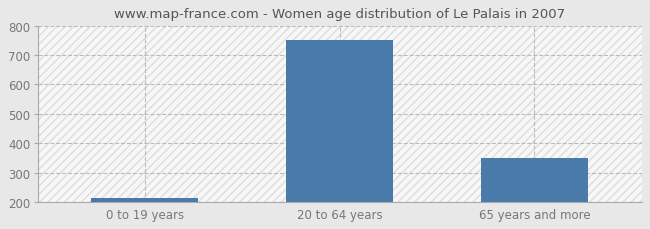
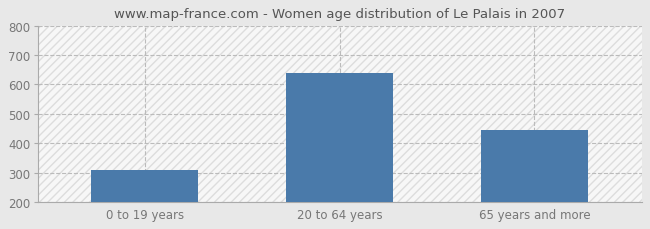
0 to 19 years: 215 -> 310
20 to 64 years: 750 -> 640
65 years and more: 350 -> 445
